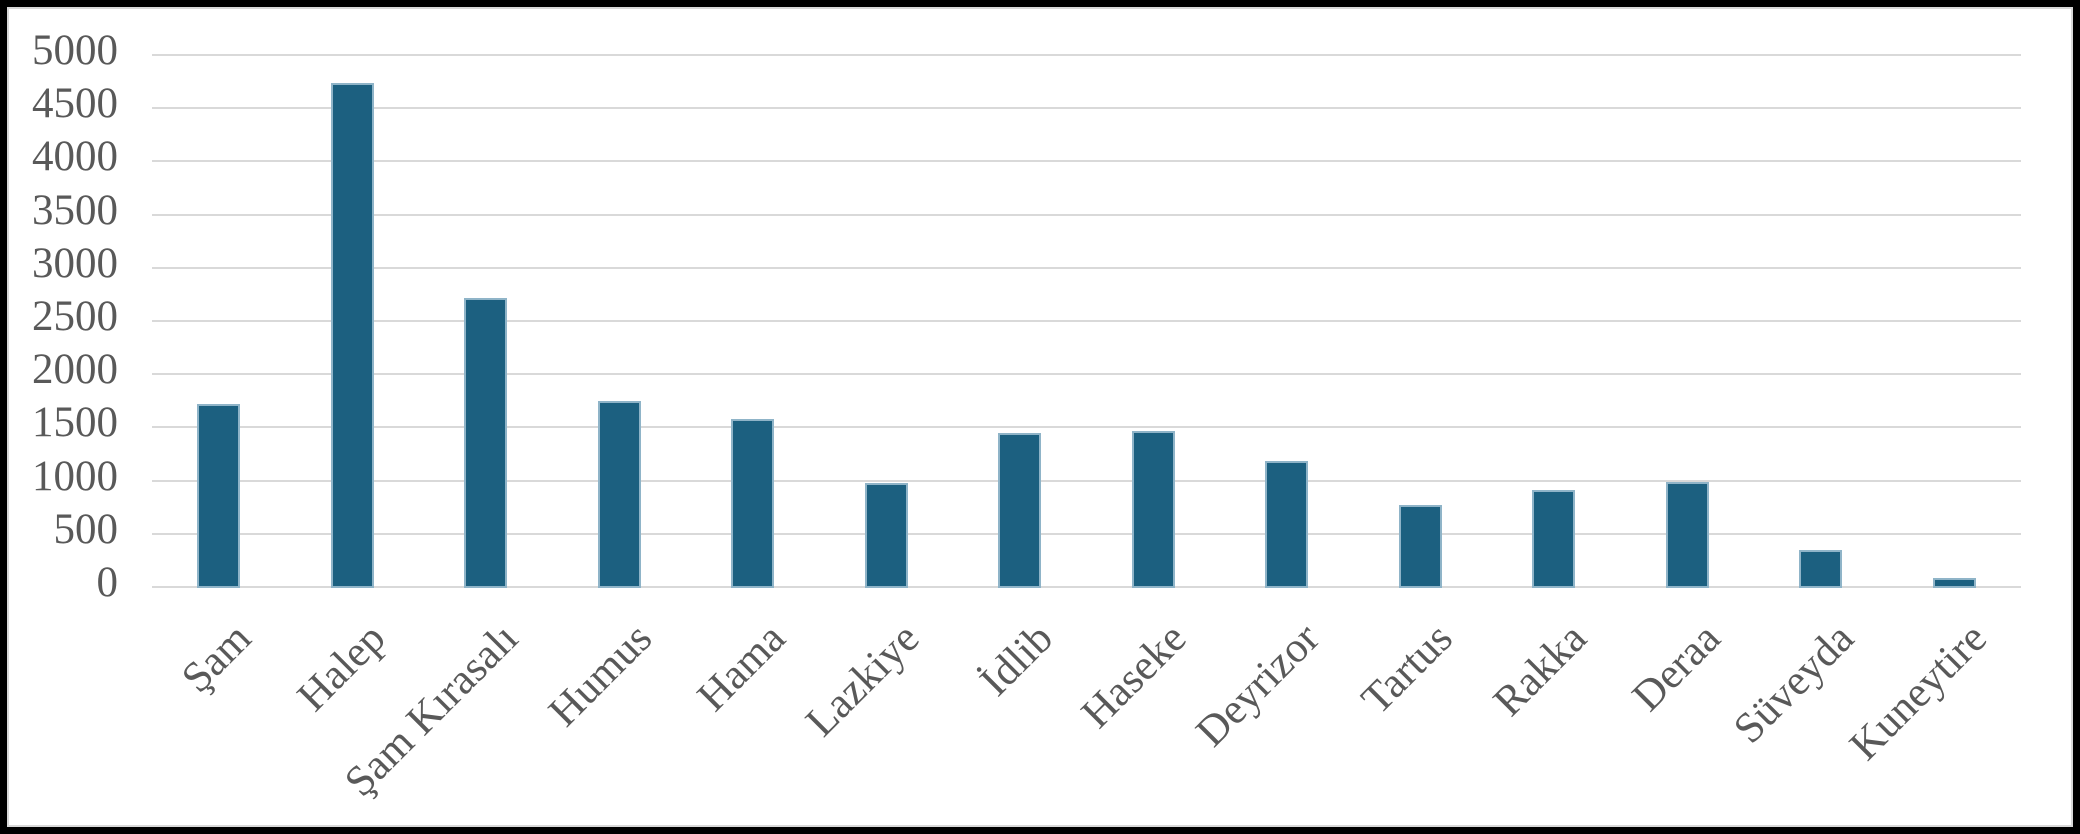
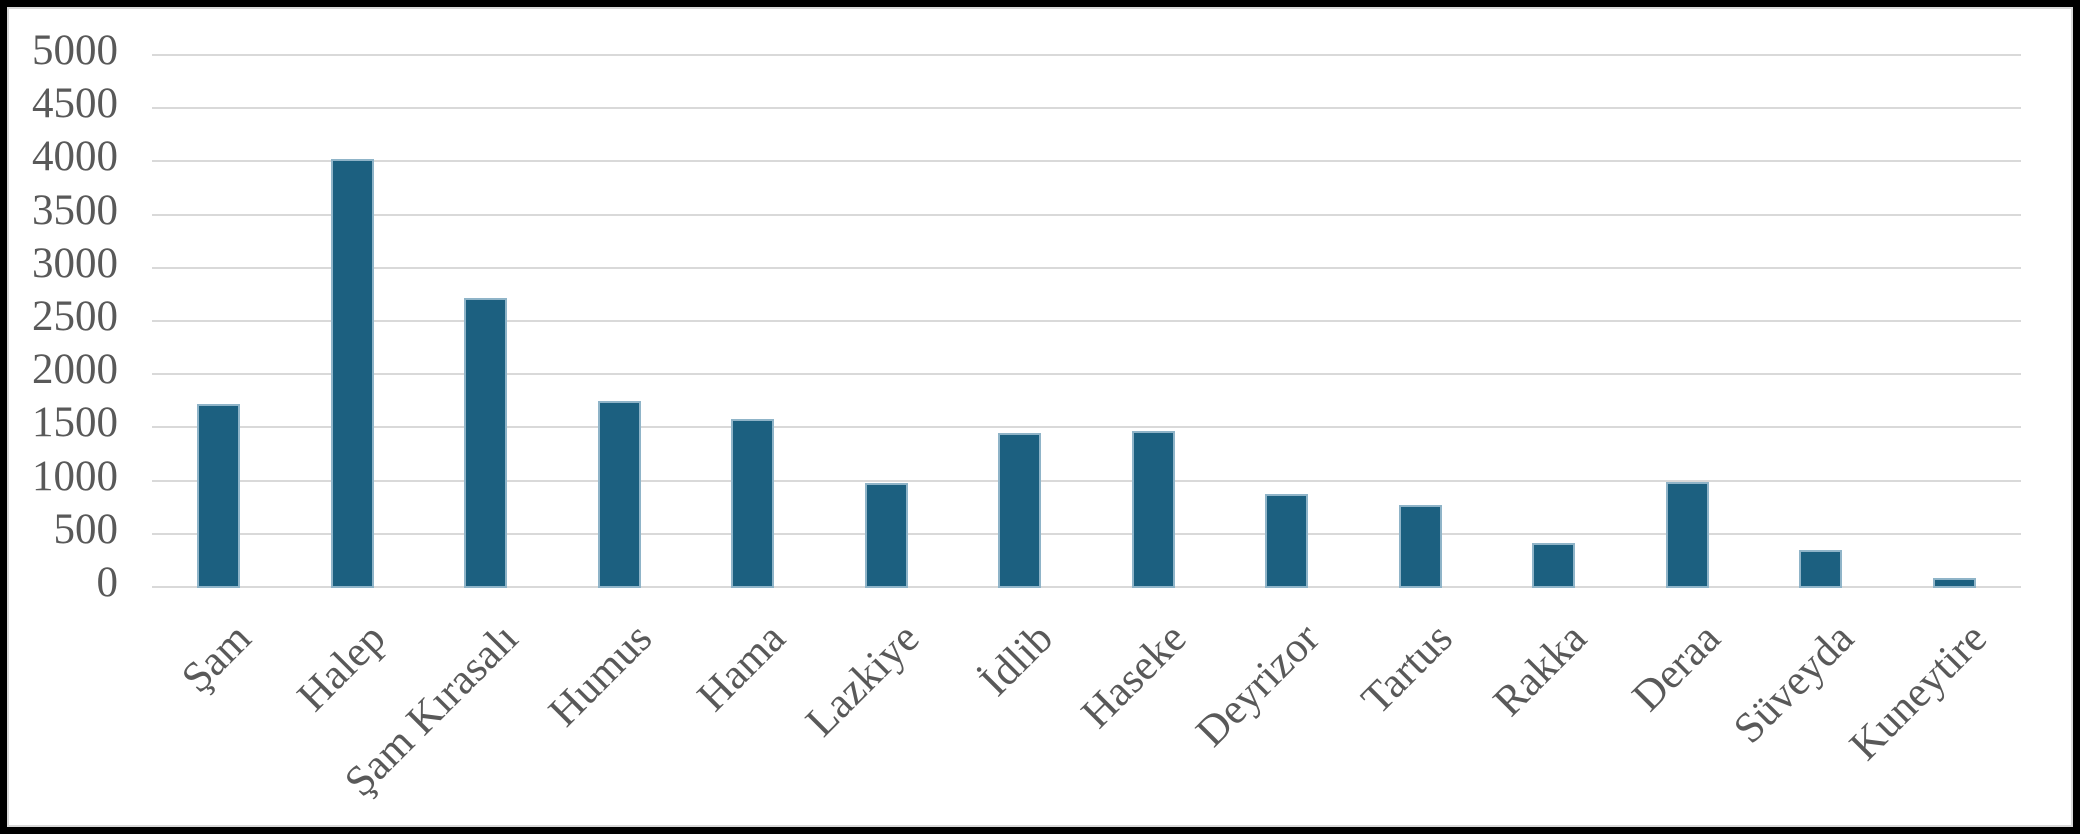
Halep: 4750 -> 4030
Deyrizor: 1200 -> 880
Rakka: 920 -> 420
